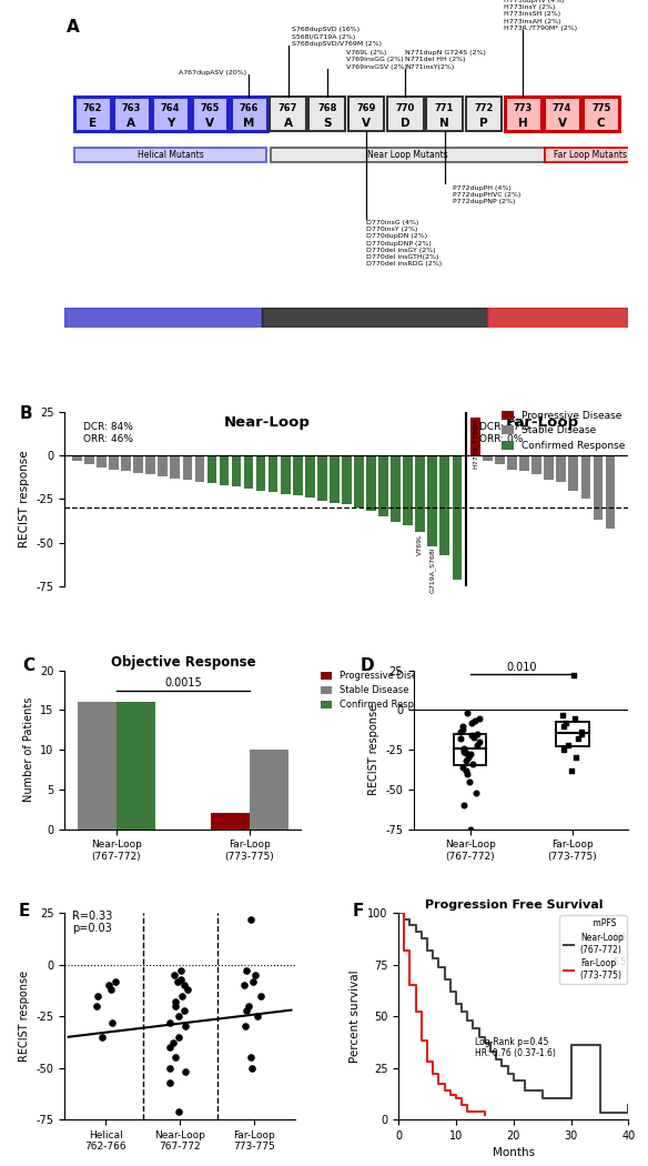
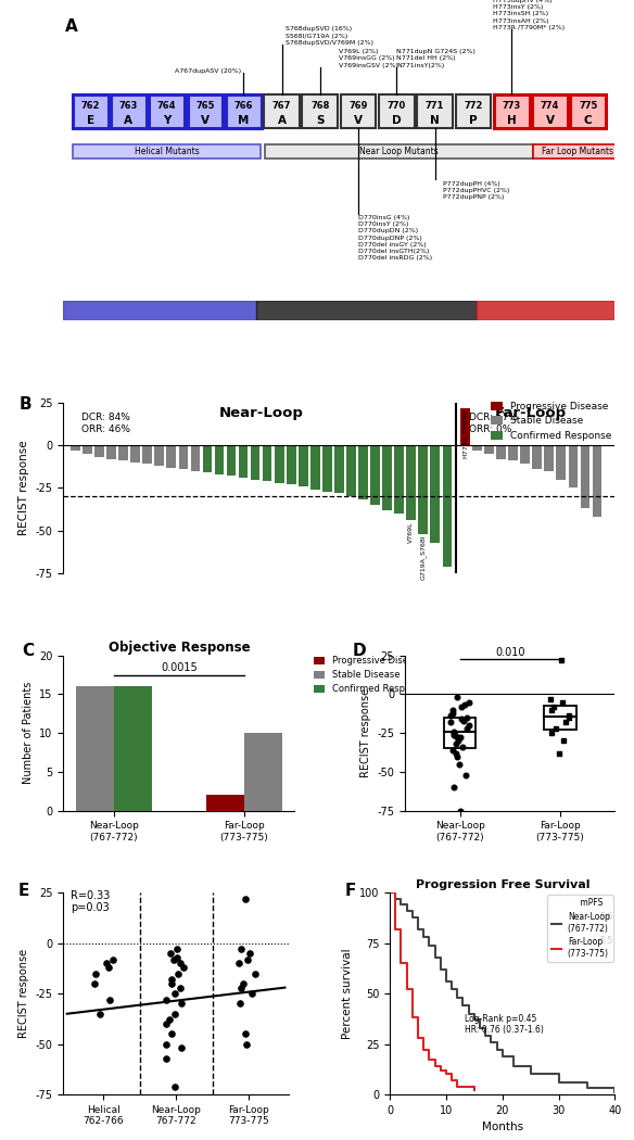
Progression Free Survival/Near-Loop (767-772)/30: 36 -> 6
Progression Free Survival/Near-Loop (767-772)/40: 7 -> 1
